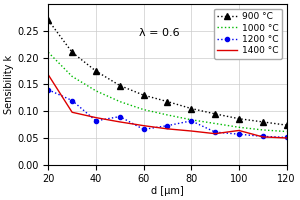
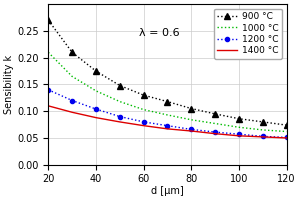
1400 °C/20: 0.168 -> 0.110
1200 °C/40: 0.082 -> 0.104
1200 °C/60: 0.066 -> 0.080
1200 °C/80: 0.082 -> 0.066
1400 °C/100: 0.064 -> 0.054
